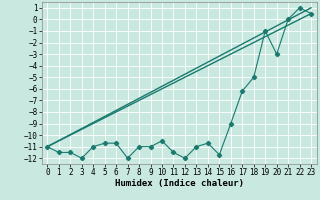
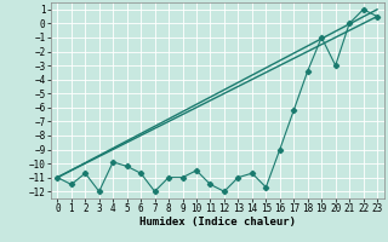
2: -11.5 -> -10.7
4: -11.0 -> -9.9
5: -10.7 -> -10.2
18: -5.0 -> -3.4
